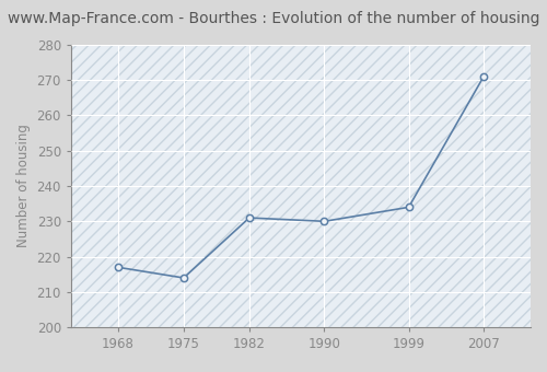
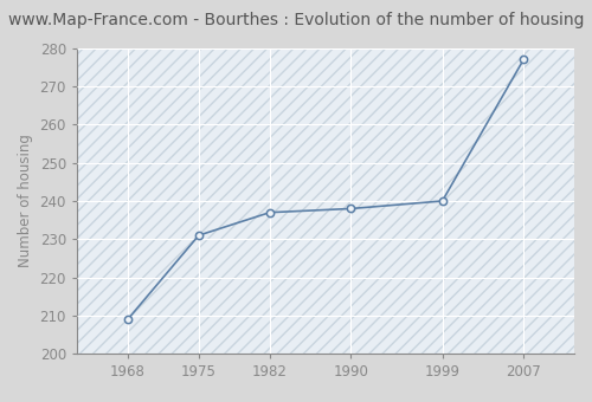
1968: 217 -> 209
1975: 214 -> 231
1982: 231 -> 237
1990: 230 -> 238
1999: 234 -> 240
2007: 271 -> 277
